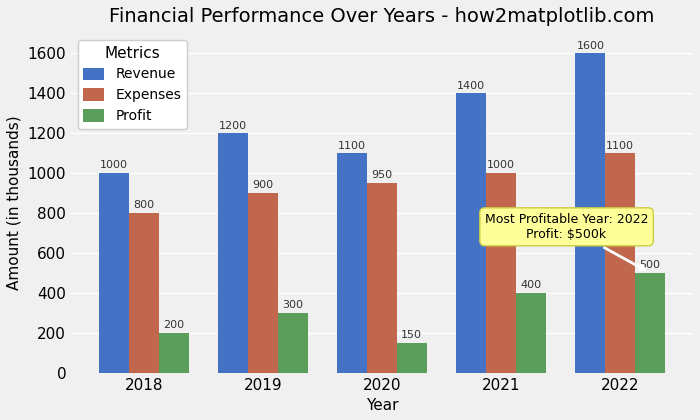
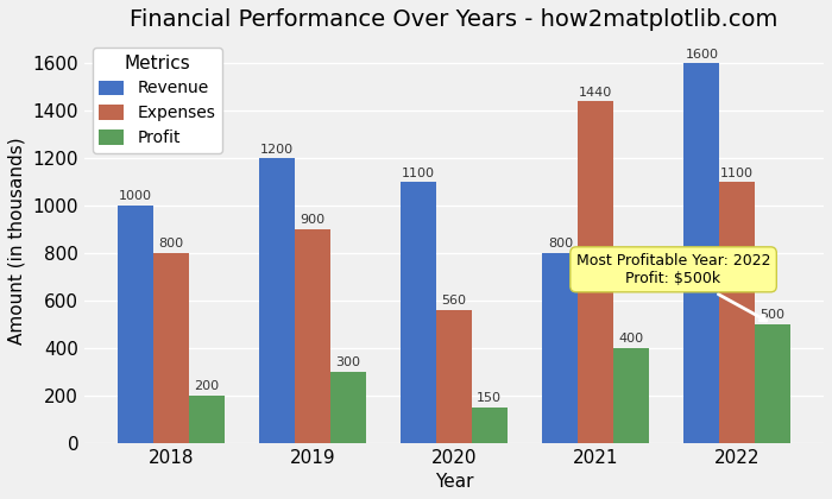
Expenses/2020: 950 -> 560
Revenue/2021: 1400 -> 800
Expenses/2021: 1000 -> 1440
